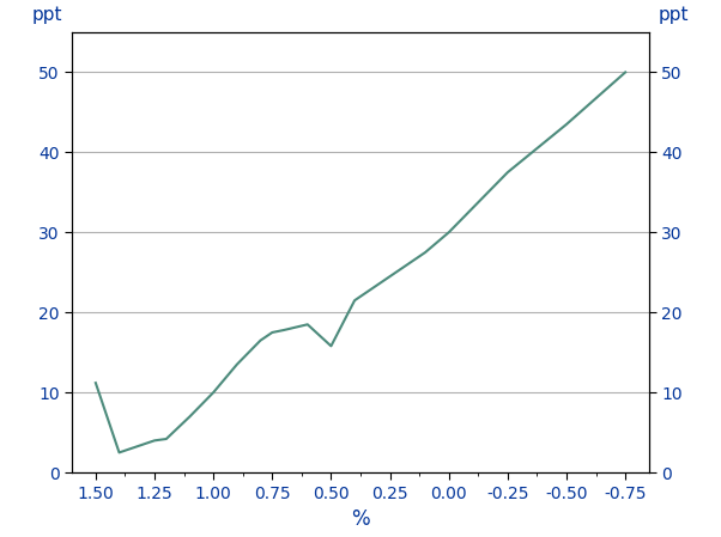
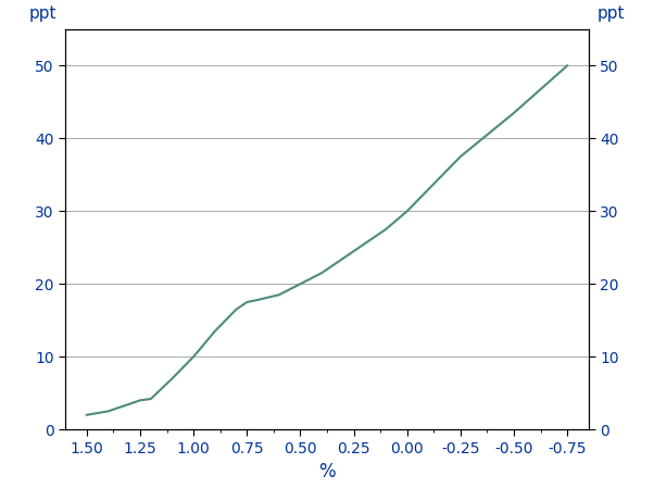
1.50: 11.2 -> 2.0
0.50: 15.8 -> 20.0
